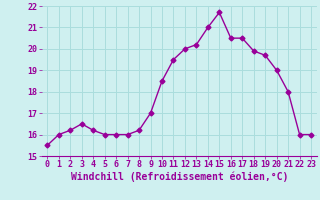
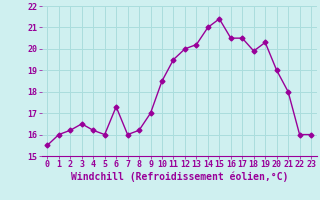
6: 16.0 -> 17.3
15: 21.7 -> 21.4
19: 19.7 -> 20.3
